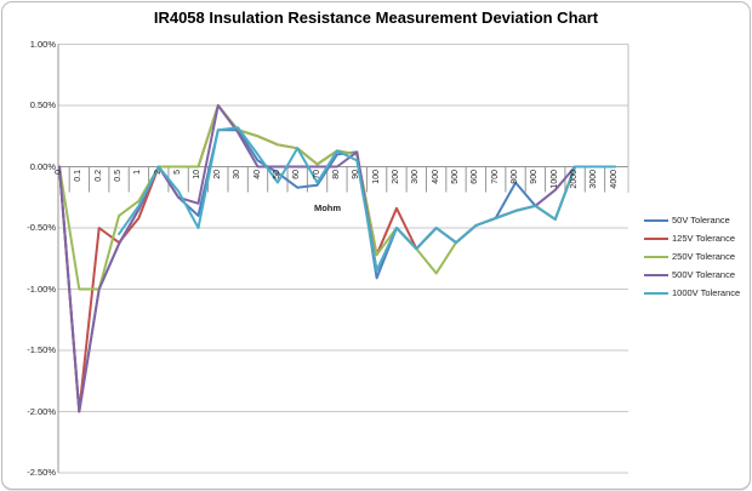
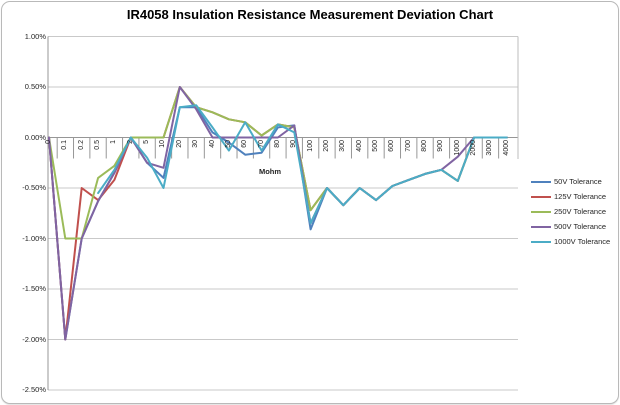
125V Tolerance/200: -0.34% -> -0.50%
250V Tolerance/400: -0.87% -> -0.50%
50V Tolerance/800: -0.13% -> -0.36%
